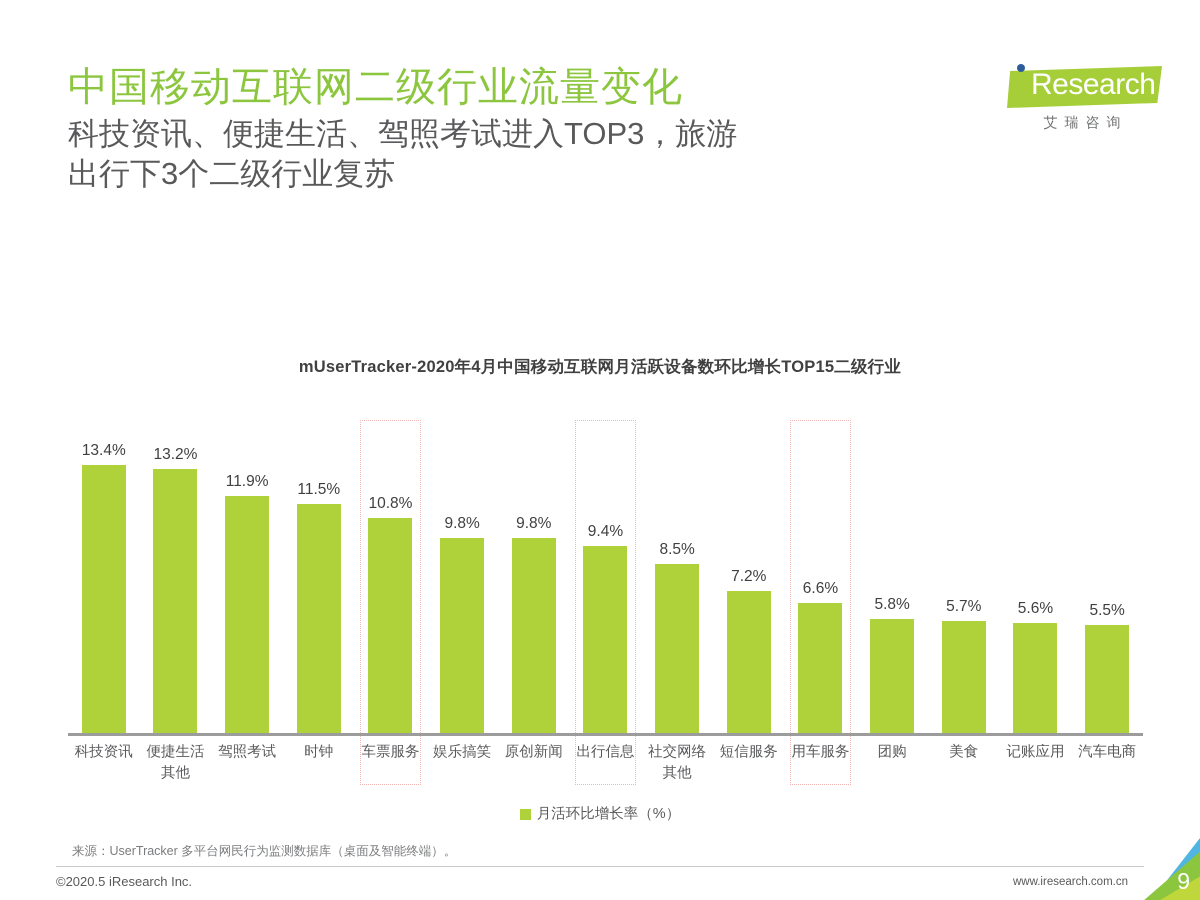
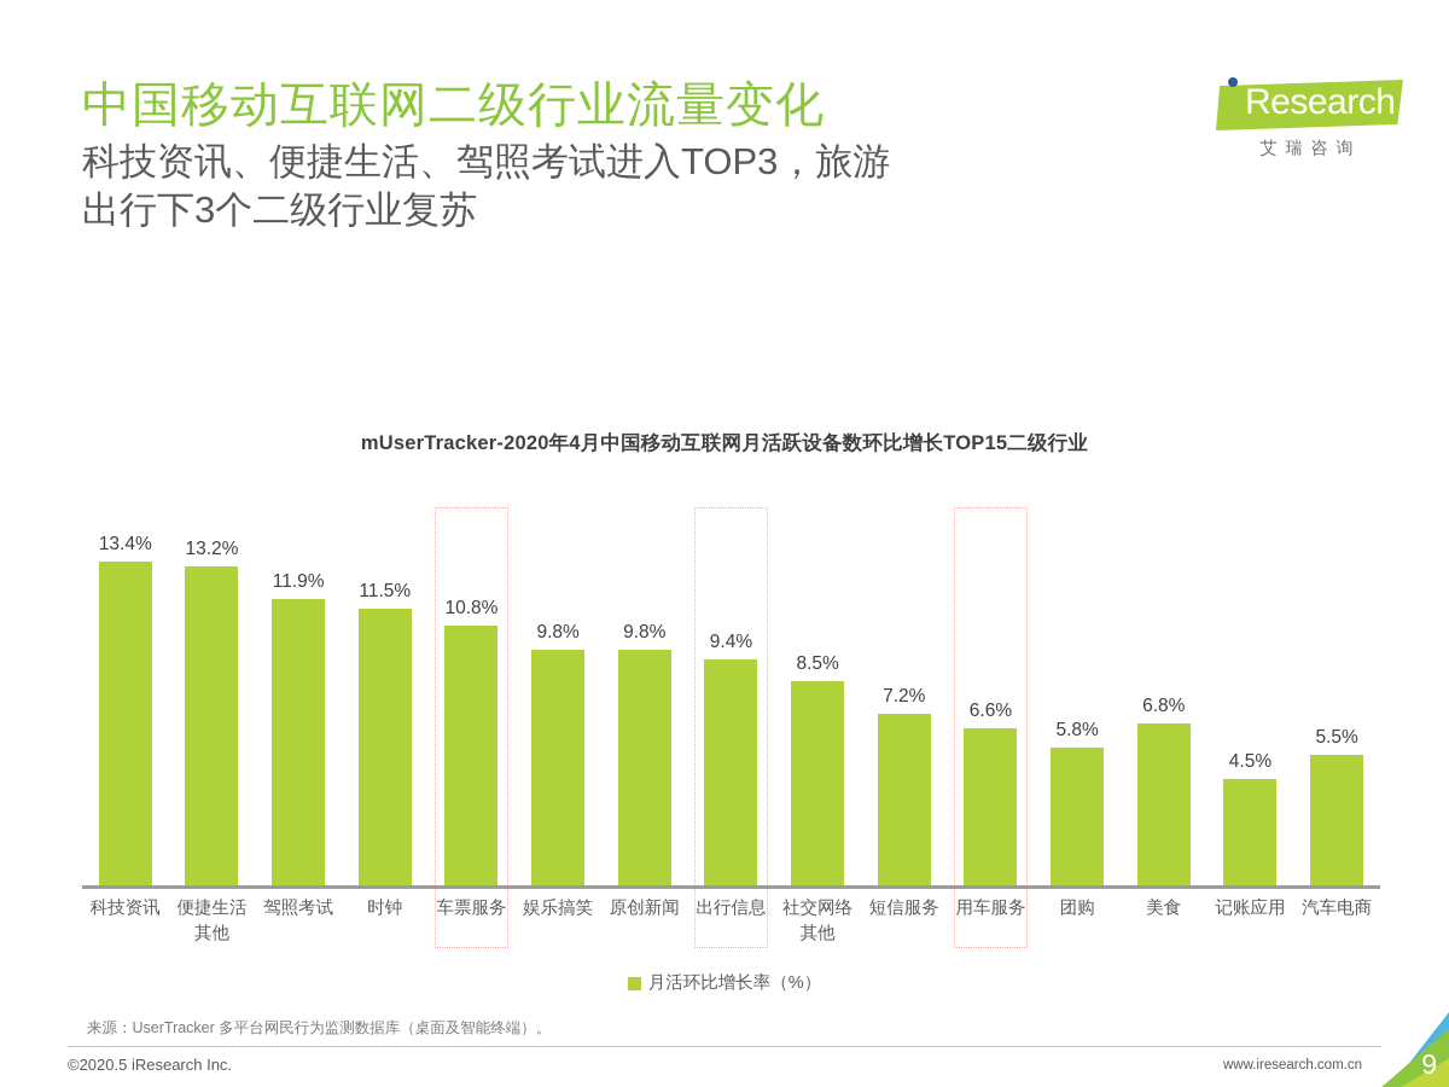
美食: 5.7% -> 6.8%
记账应用: 5.6% -> 4.5%
